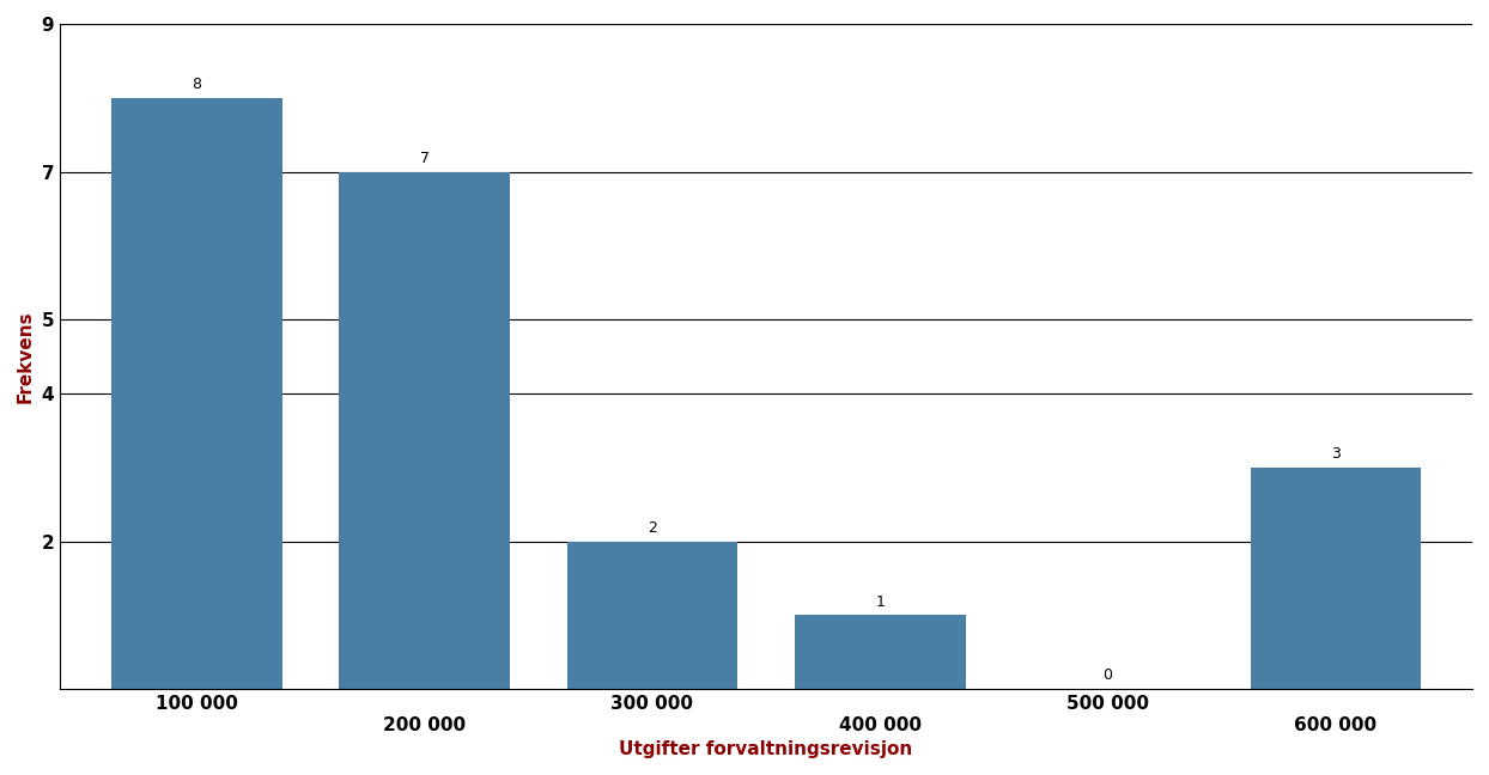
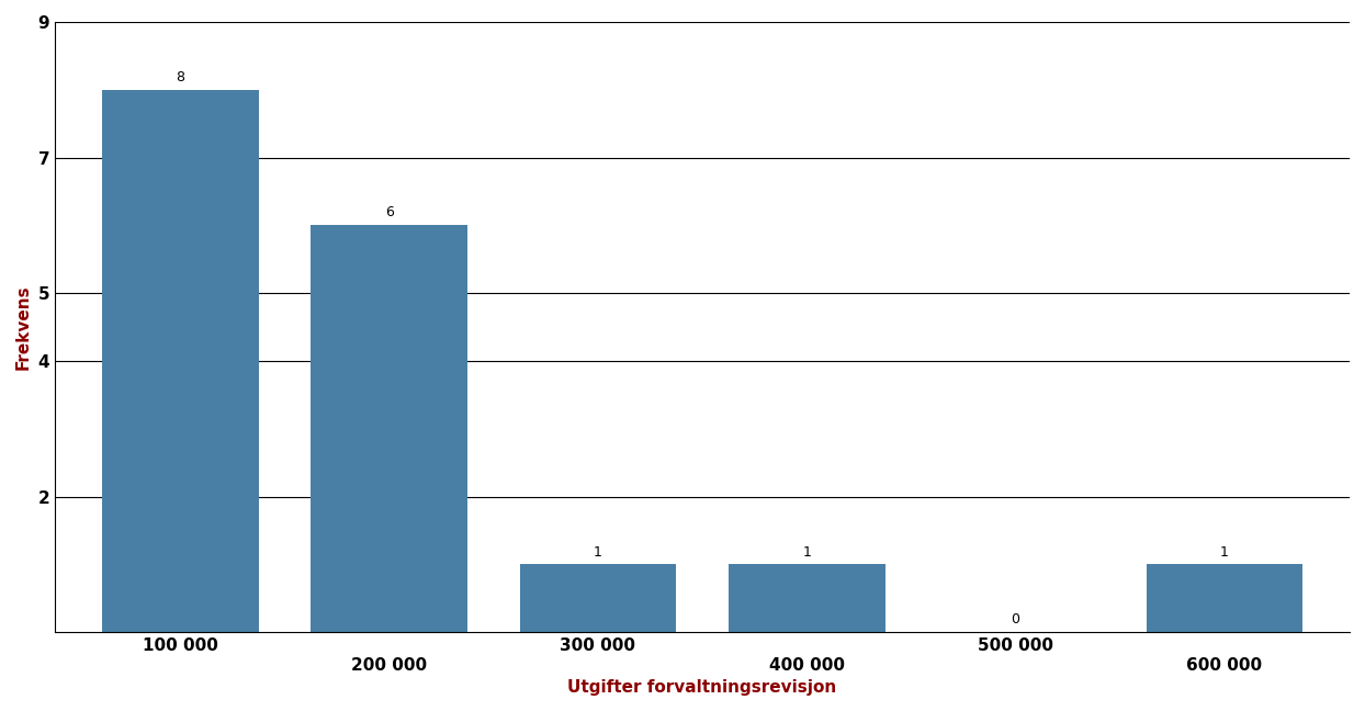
200 000: 7 -> 6
300 000: 2 -> 1
600 000: 3 -> 1
